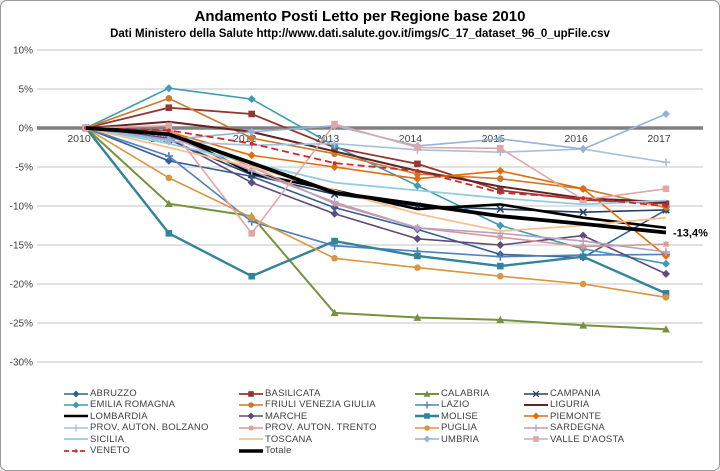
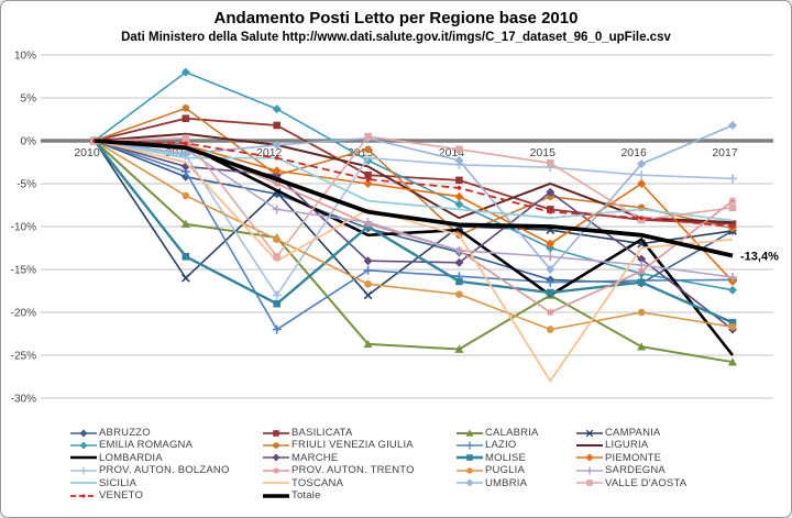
CAMPANIA/2011: -2% -> -16%
EMILIA ROMAGNA/2011: 5% -> 8%
MARCHE/2011: -1% -> -3%
FRIULI VENEZIA GIULIA/2012: -1% -> -4%
LAZIO/2012: -12% -> -22%
MARCHE/2012: -7% -> -4%
PROV. AUTON. BOLZANO/2012: -2% -> -18%
SARDEGNA/2012: -6% -> -8%
SICILIA/2012: -4% -> -2%
TOSCANA/2012: -5% -> -14%
BASILICATA/2013: -2% -> -4%
CAMPANIA/2013: -8% -> -18%
FRIULI VENEZIA GIULIA/2013: -3% -> -1%
LOMBARDIA/2013: -8% -> -11%
MARCHE/2013: -11% -> -14%
MOLISE/2013: -14% -> -10%
FRIULI VENEZIA GIULIA/2014: -6% -> -11%
LIGURIA/2014: -6% -> -9%
VALLE D'AOSTA/2014: -2% -> -1%
CALABRIA/2015: -25% -> -18%
LIGURIA/2015: -8% -> -5%
LOMBARDIA/2015: -10% -> -18%
MARCHE/2015: -15% -> -6%
PIEMONTE/2015: -6% -> -12%
PROV. AUTON. TRENTO/2015: -14% -> -20%
PUGLIA/2015: -19% -> -22%
TOSCANA/2015: -13% -> -28%
UMBRIA/2015: -1% -> -15%
Totale/2015: -11% -> -10%
CALABRIA/2016: -25% -> -24%
CAMPANIA/2016: -11% -> -12%
PIEMONTE/2016: -8% -> -5%
PROV. AUTON. BOLZANO/2016: -3% -> -4%
SICILIA/2016: -10% -> -8%
Totale/2016: -12% -> -11%
LOMBARDIA/2017: -13% -> -25%
MARCHE/2017: -19% -> -22%
PROV. AUTON. TRENTO/2017: -15% -> -7%
